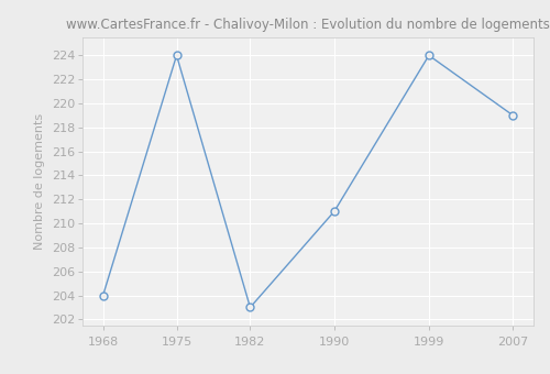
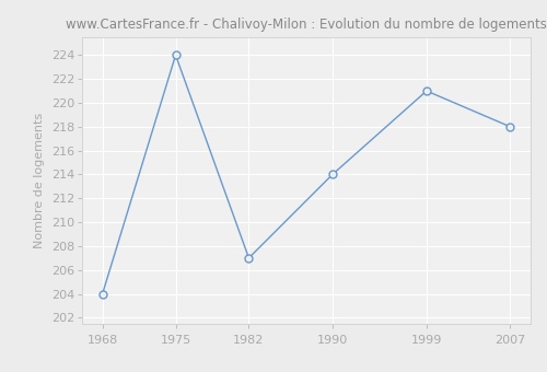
1982: 203 -> 207
1990: 211 -> 214
1999: 224 -> 221
2007: 219 -> 218
